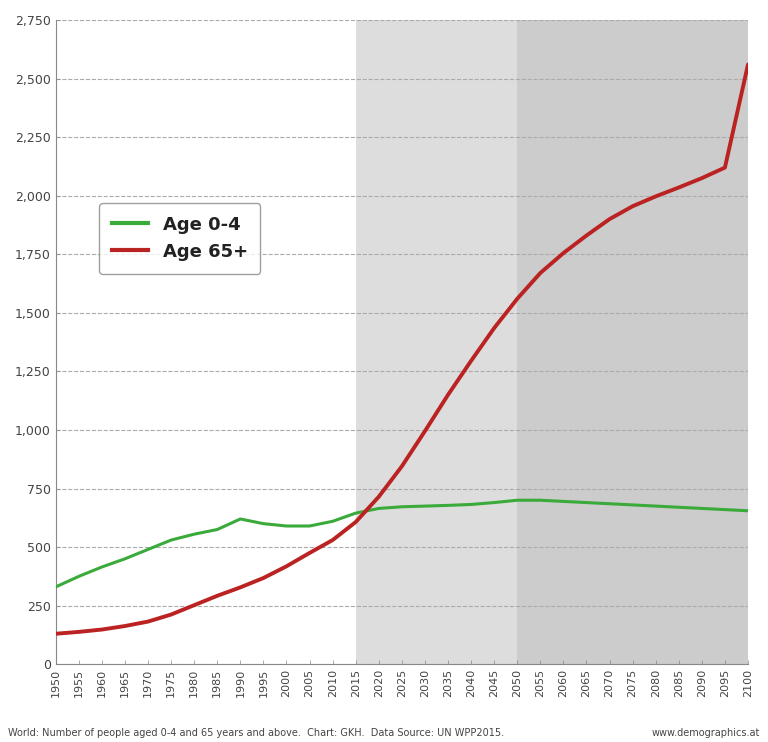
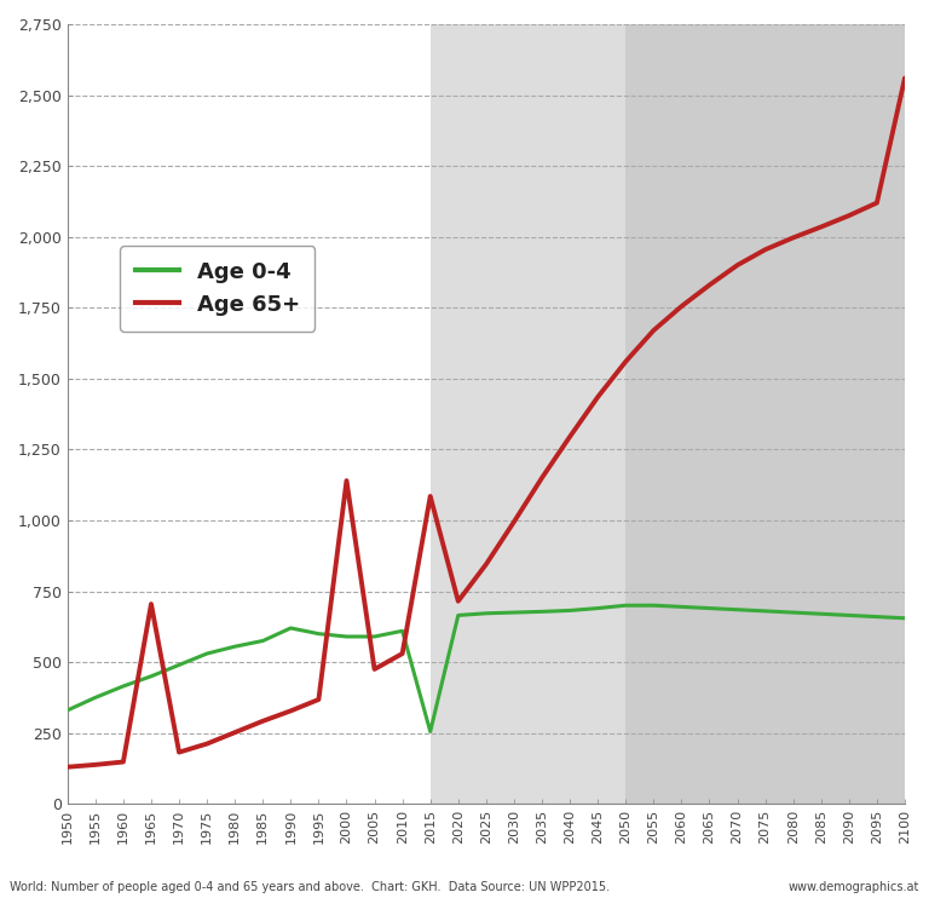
Age 65+/1965: 163 -> 705
Age 65+/2000: 418 -> 1,140
Age 0-4/2015: 645 -> 255
Age 65+/2015: 607 -> 1,085
